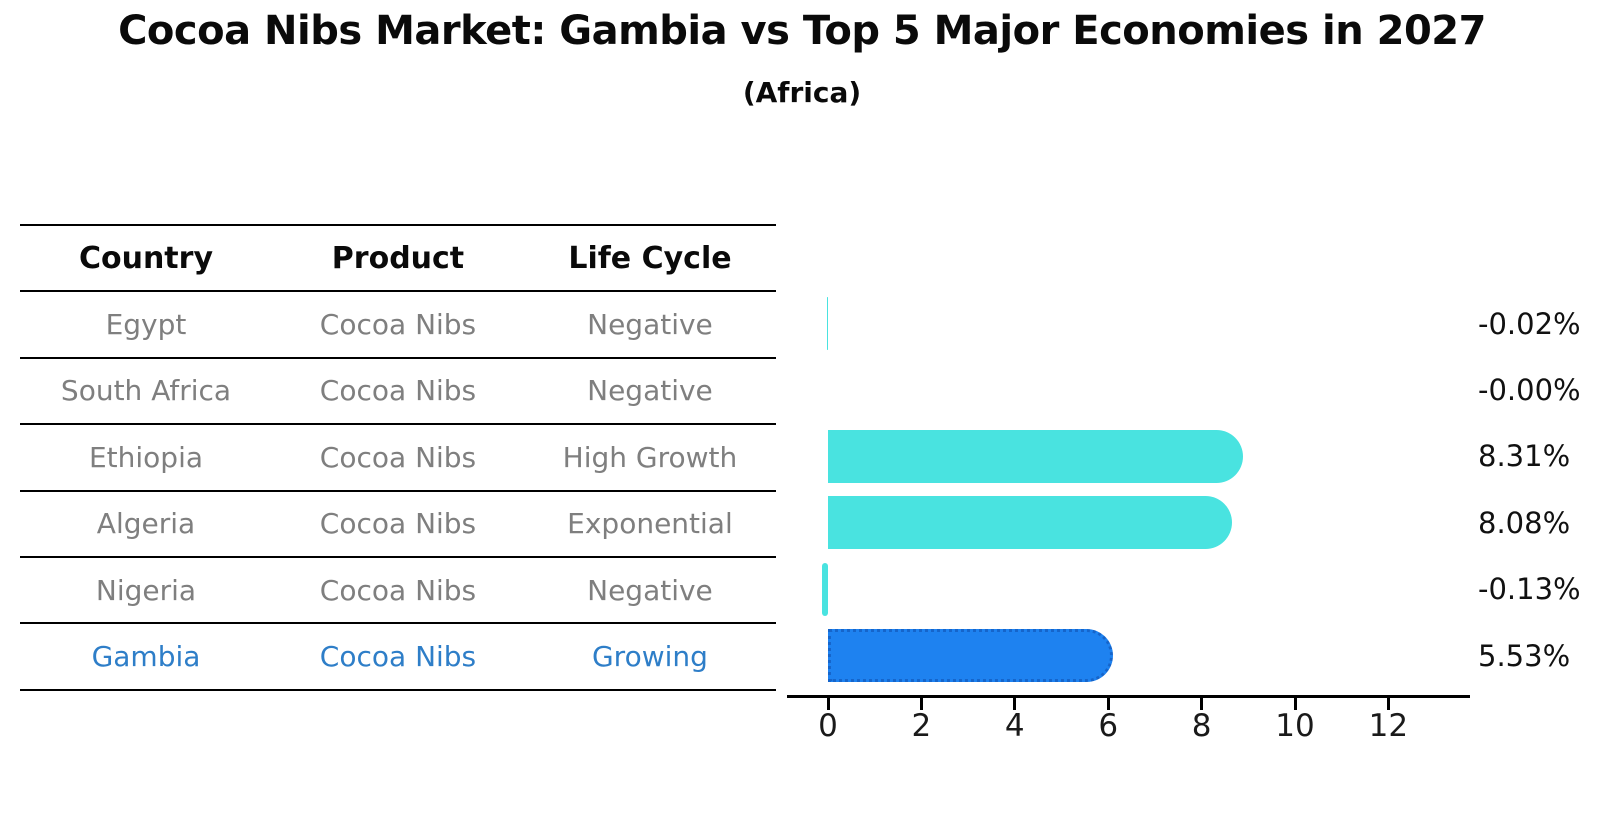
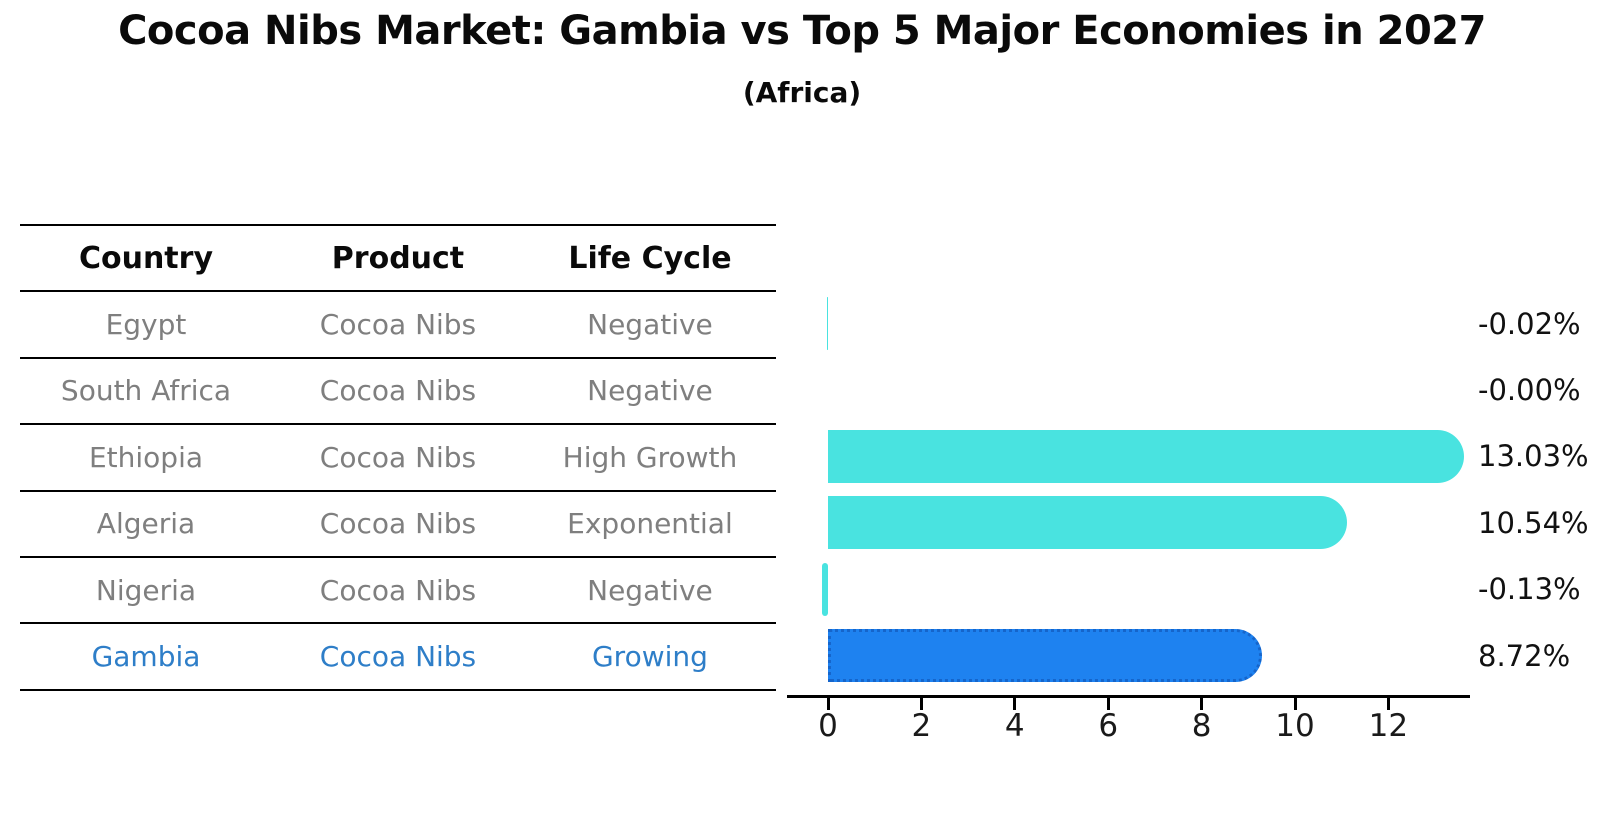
Ethiopia: 8.31% -> 13.03%
Algeria: 8.08% -> 10.54%
Gambia: 5.53% -> 8.72%
